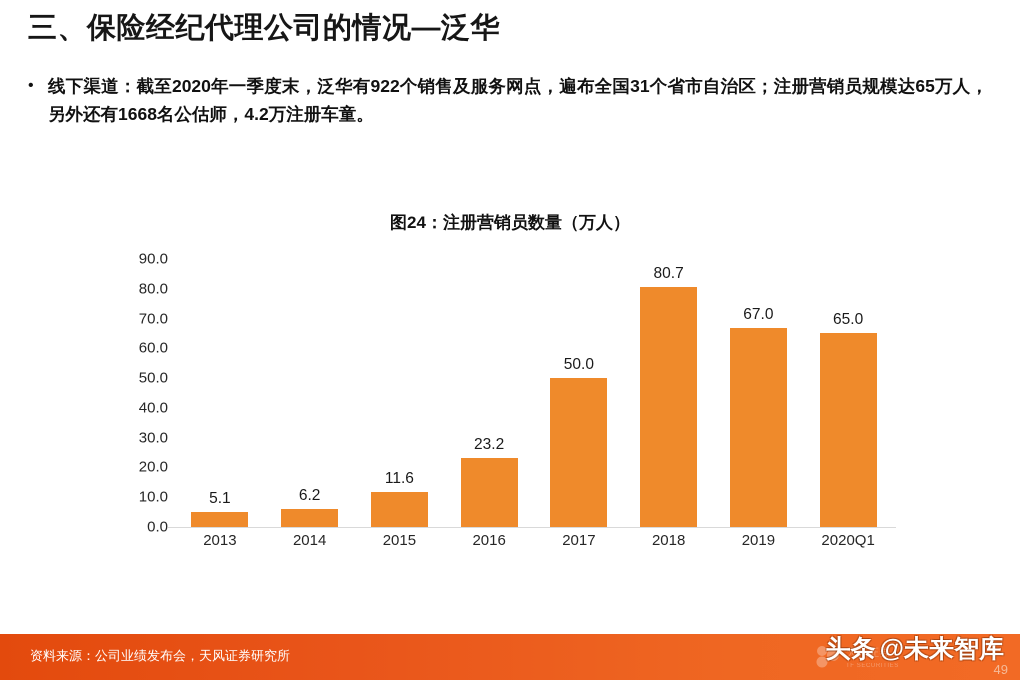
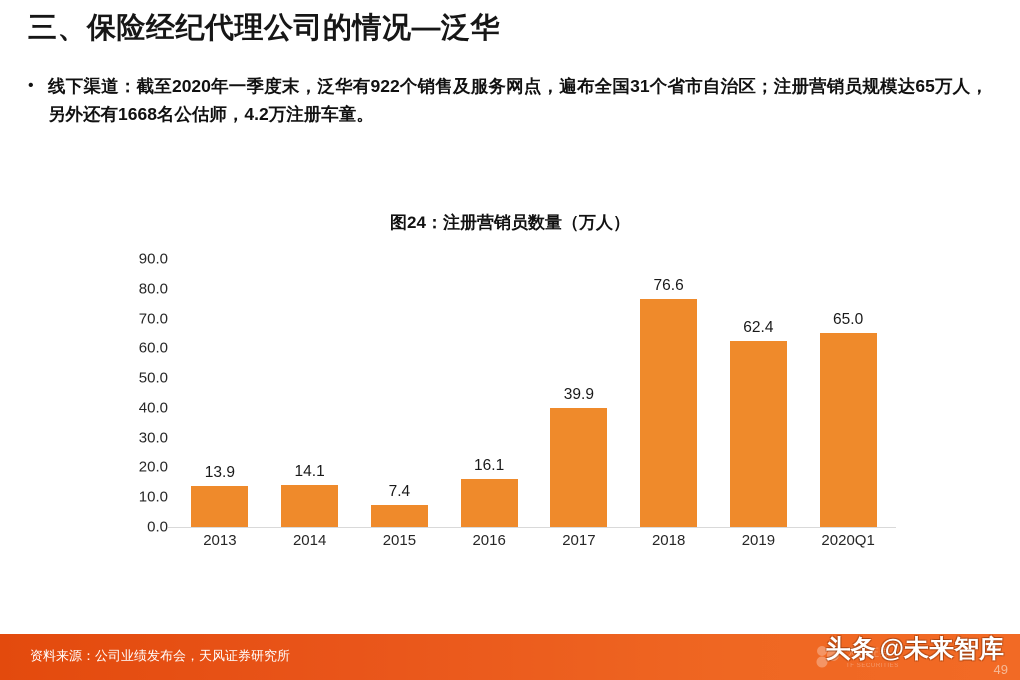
2013: 5.1 -> 13.9
2014: 6.2 -> 14.1
2015: 11.6 -> 7.4
2016: 23.2 -> 16.1
2017: 50.0 -> 39.9
2018: 80.7 -> 76.6
2019: 67.0 -> 62.4
